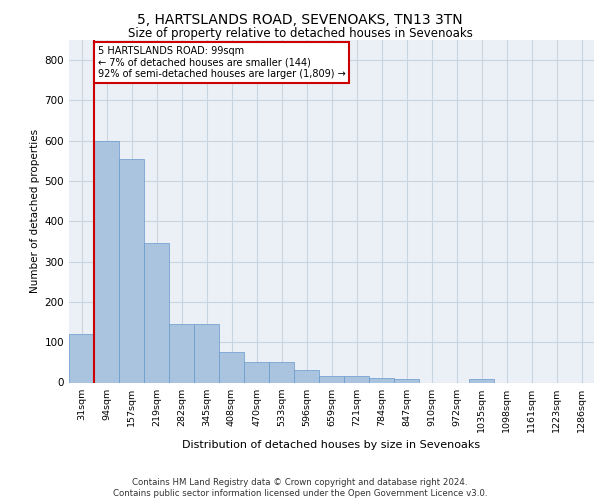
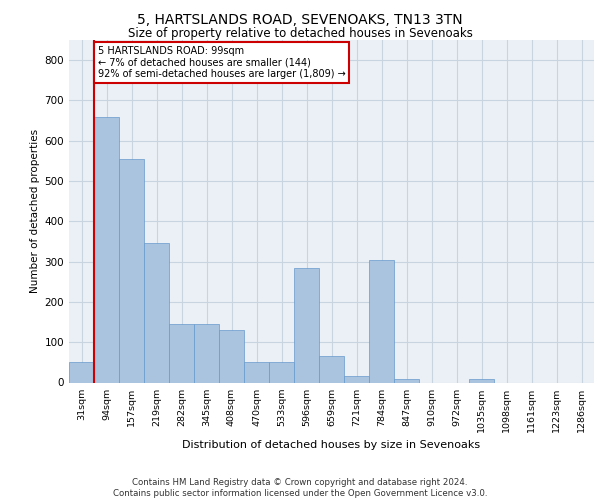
31sqm: 120 -> 50
94sqm: 600 -> 660
408sqm: 75 -> 130
596sqm: 30 -> 285
659sqm: 15 -> 65
784sqm: 12 -> 305
